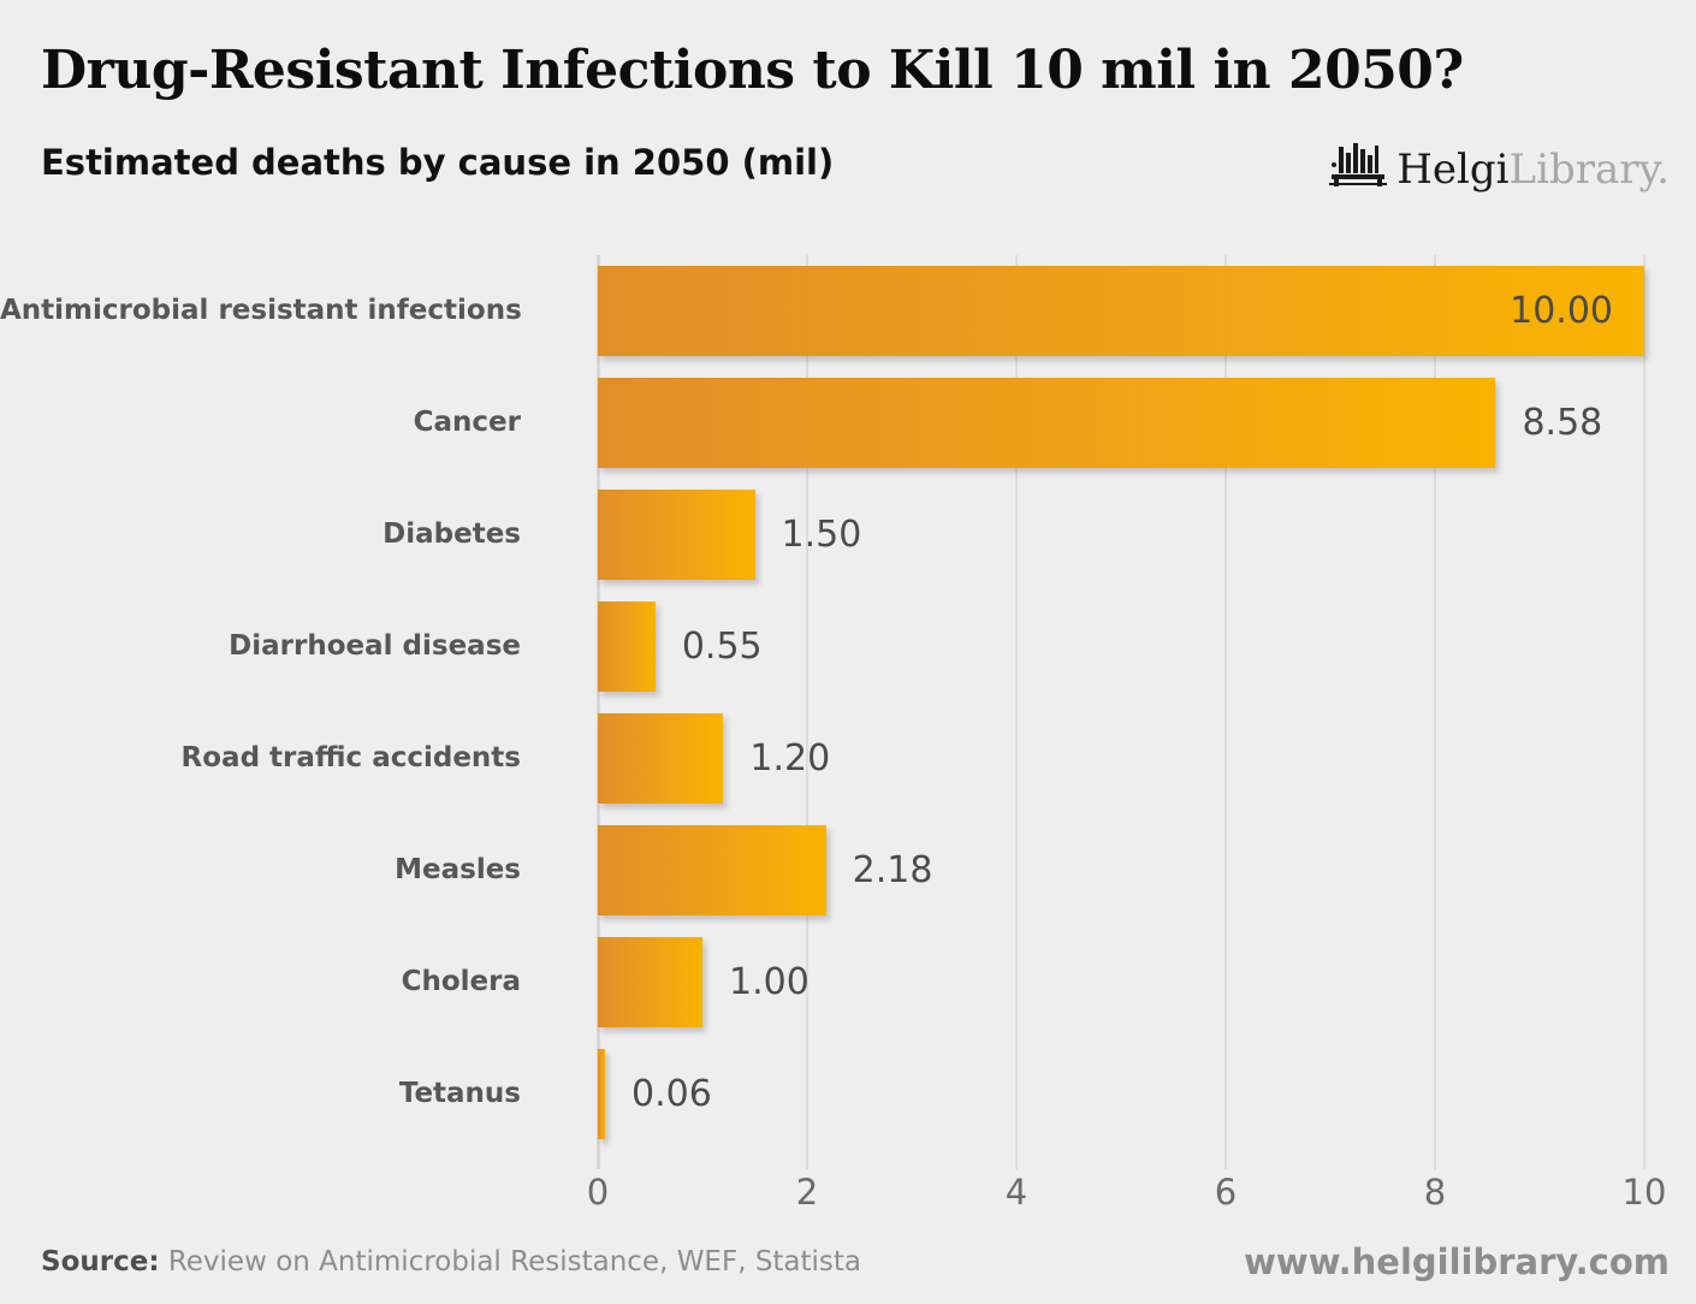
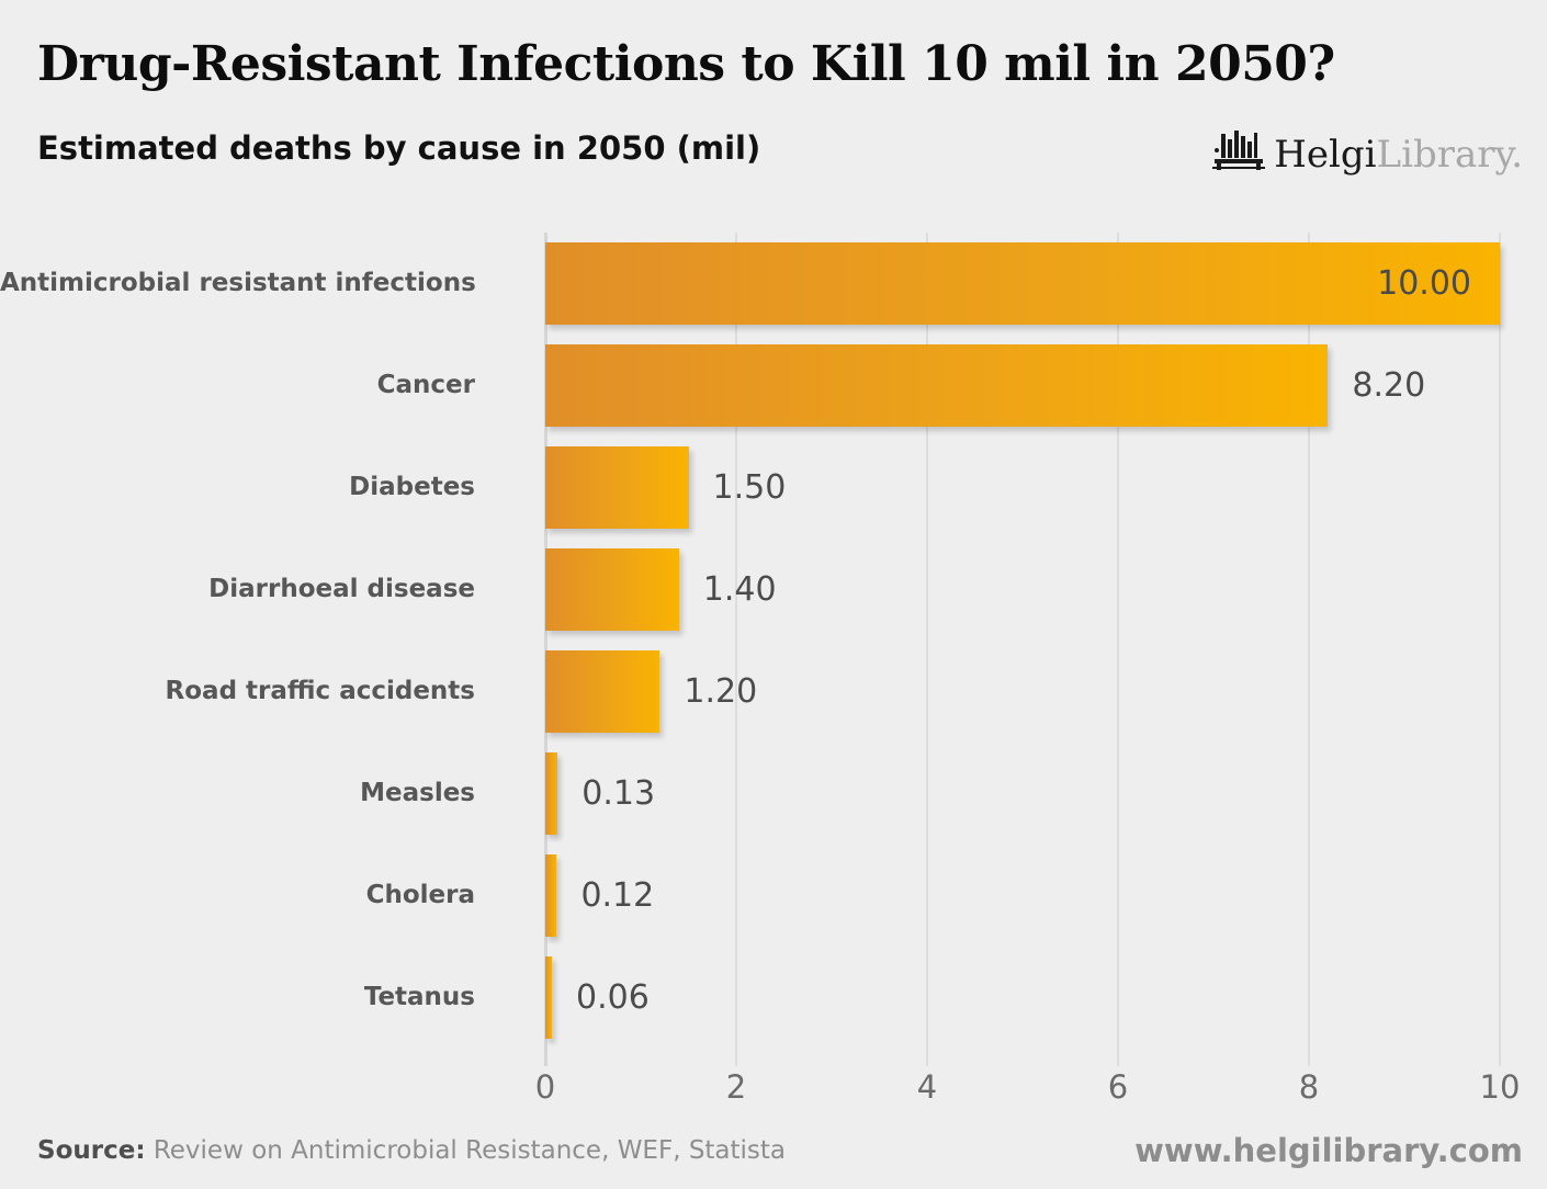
Cancer: 8.58 -> 8.20
Diarrhoeal disease: 0.55 -> 1.40
Measles: 2.18 -> 0.13
Cholera: 1.00 -> 0.12
